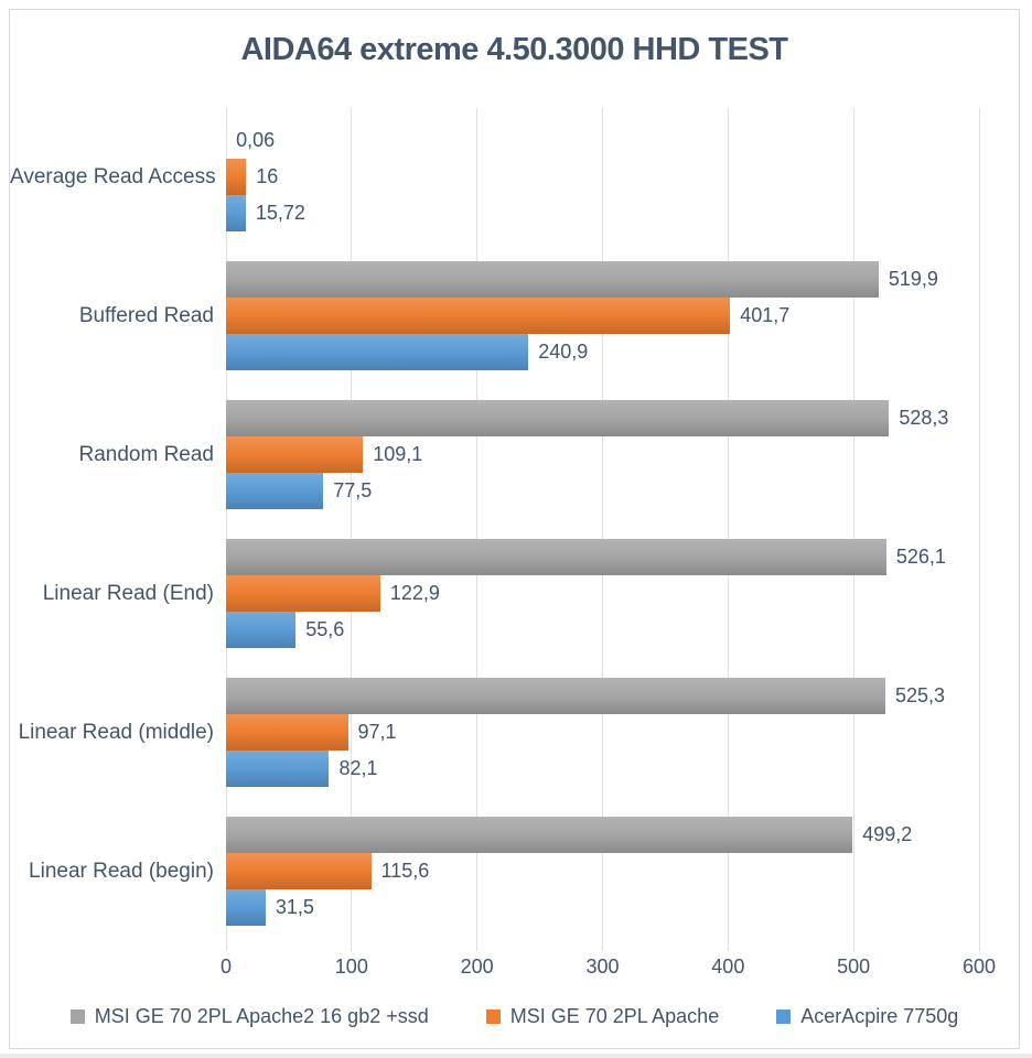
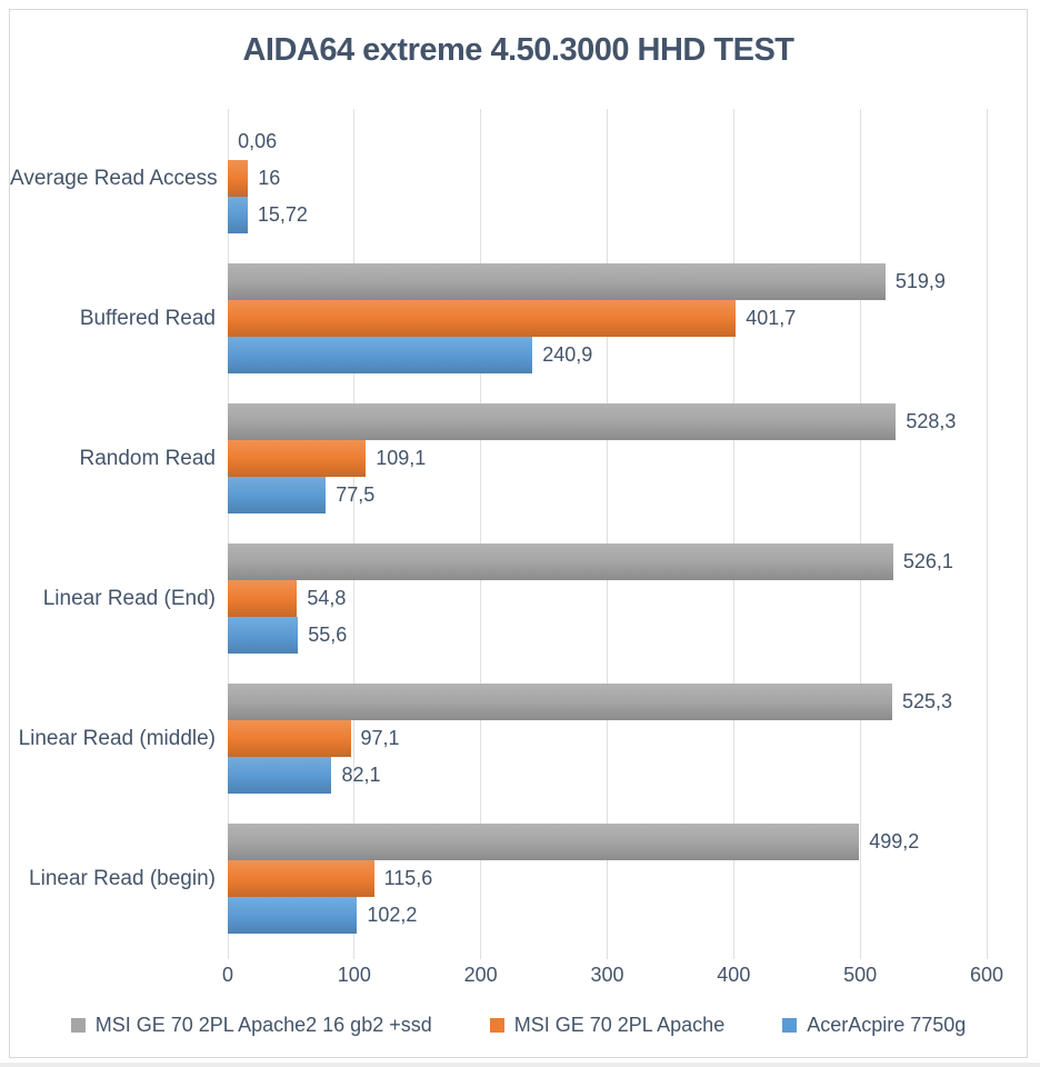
MSI GE 70 2PL Apache/Linear Read (End): 122,9 -> 54,8
AcerAcpire 7750g/Linear Read (begin): 31,5 -> 102,2
